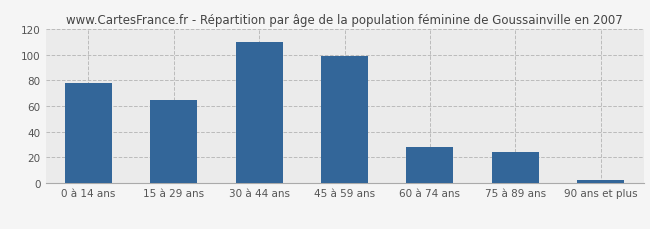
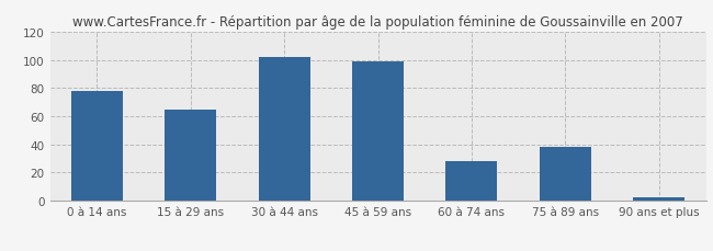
30 à 44 ans: 110 -> 102
75 à 89 ans: 24 -> 38
